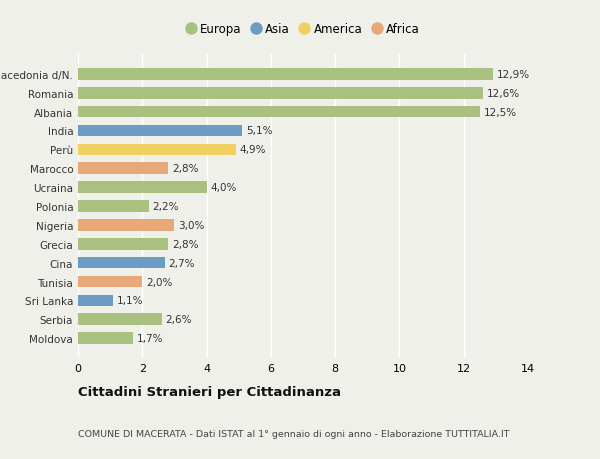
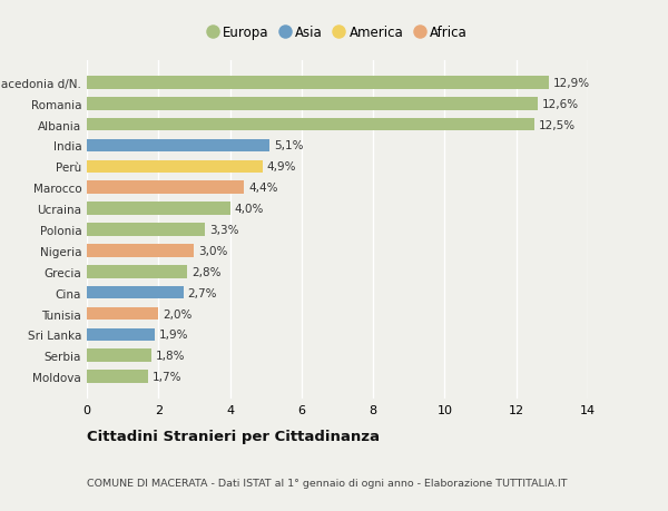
Marocco: 2,8% -> 4,4%
Polonia: 2,2% -> 3,3%
Sri Lanka: 1,1% -> 1,9%
Serbia: 2,6% -> 1,8%
